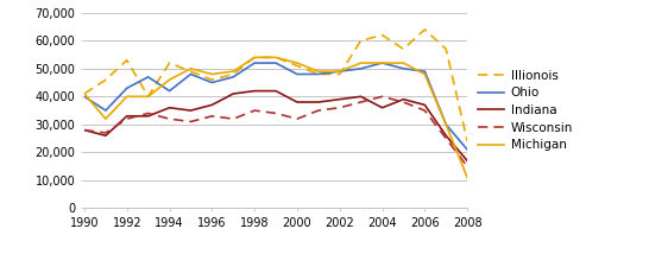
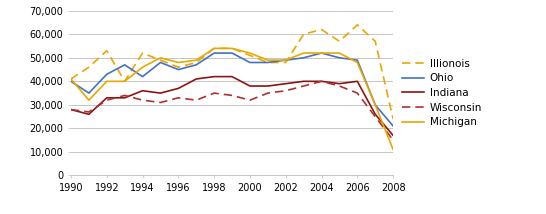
Indiana/2004: 36,000 -> 40,000
Indiana/2006: 37,000 -> 40,000
